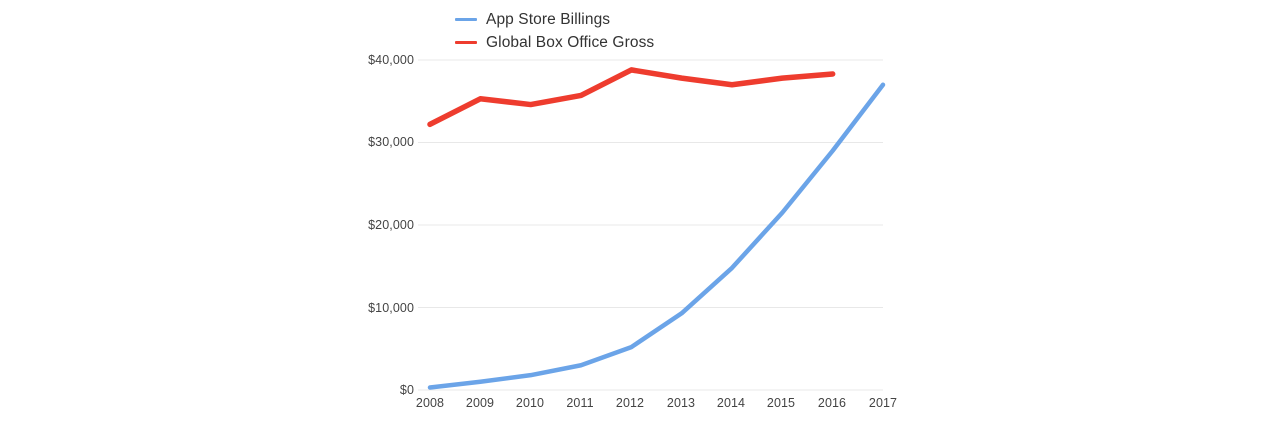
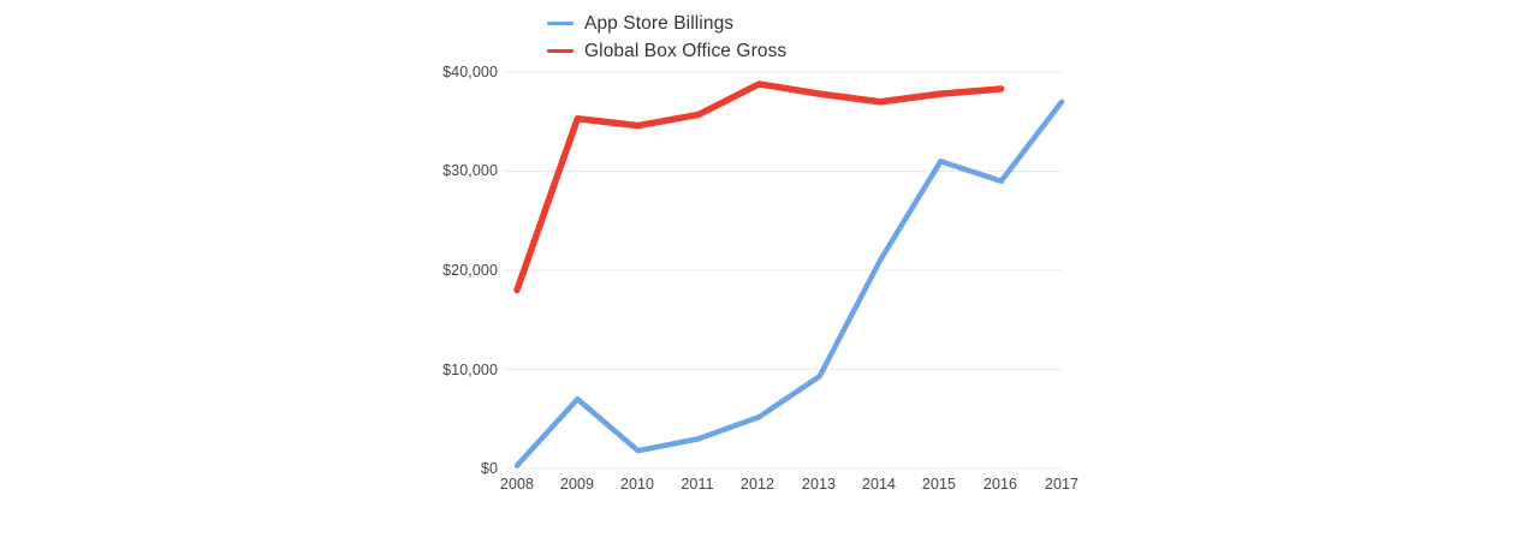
Global Box Office Gross/2008: $32000 -> $18000
App Store Billings/2009: $1000 -> $7000
App Store Billings/2014: $15000 -> $21000
App Store Billings/2015: $22000 -> $31000
